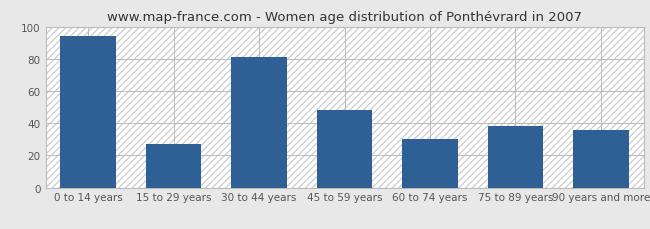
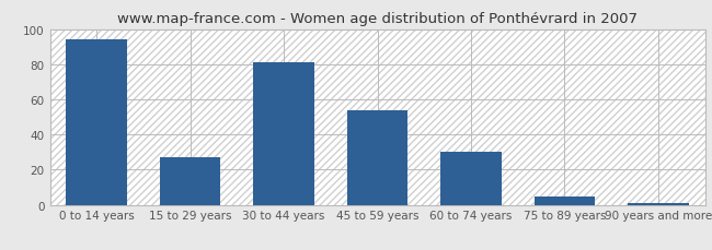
45 to 59 years: 48 -> 54
75 to 89 years: 38 -> 5
90 years and more: 36 -> 1
